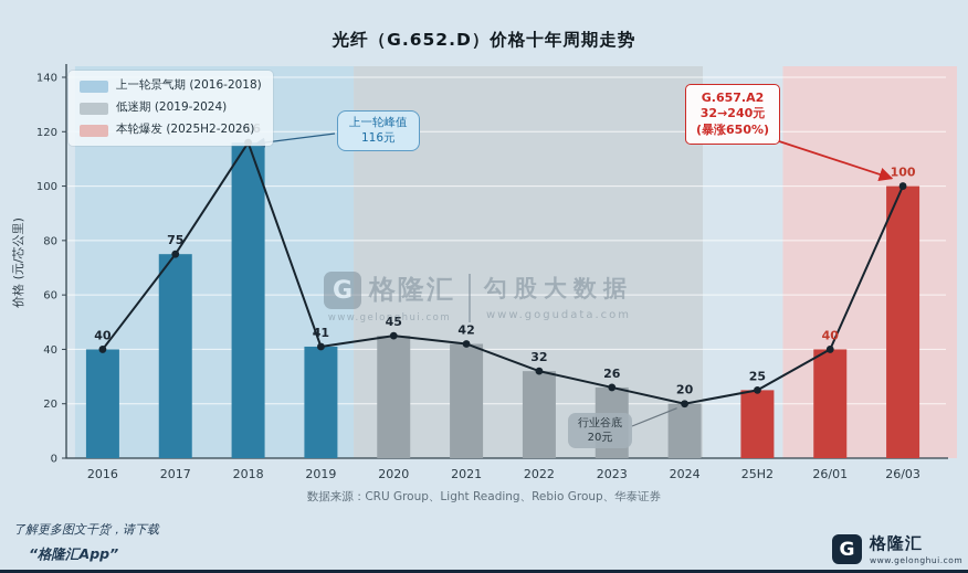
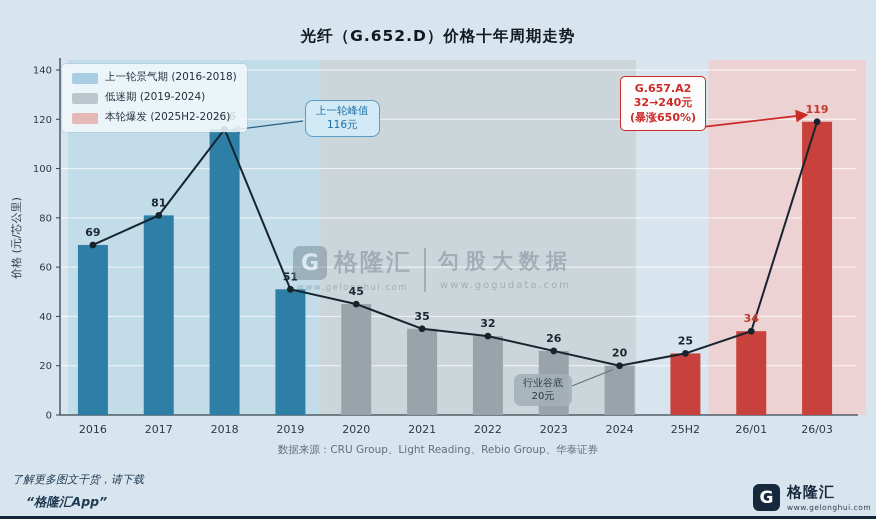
2016: 40 -> 69
2017: 75 -> 81
2019: 41 -> 51
2021: 42 -> 35
26/01: 40 -> 34
26/03: 100 -> 119
